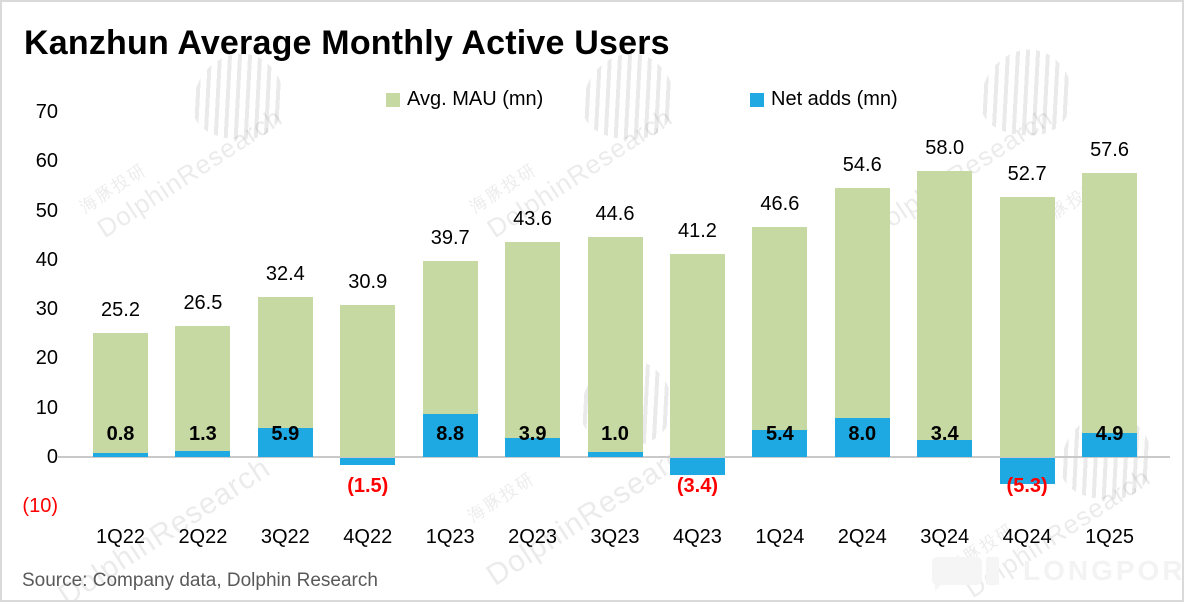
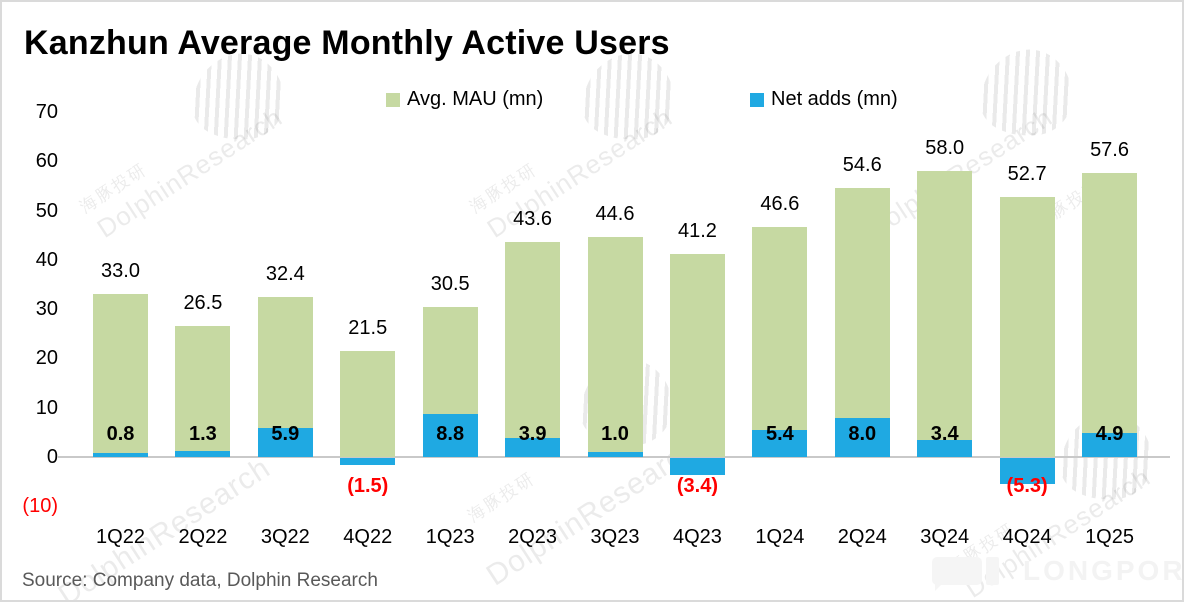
Avg. MAU (mn)/1Q22: 25.2 -> 33.0
Avg. MAU (mn)/4Q22: 30.9 -> 21.5
Avg. MAU (mn)/1Q23: 39.7 -> 30.5
